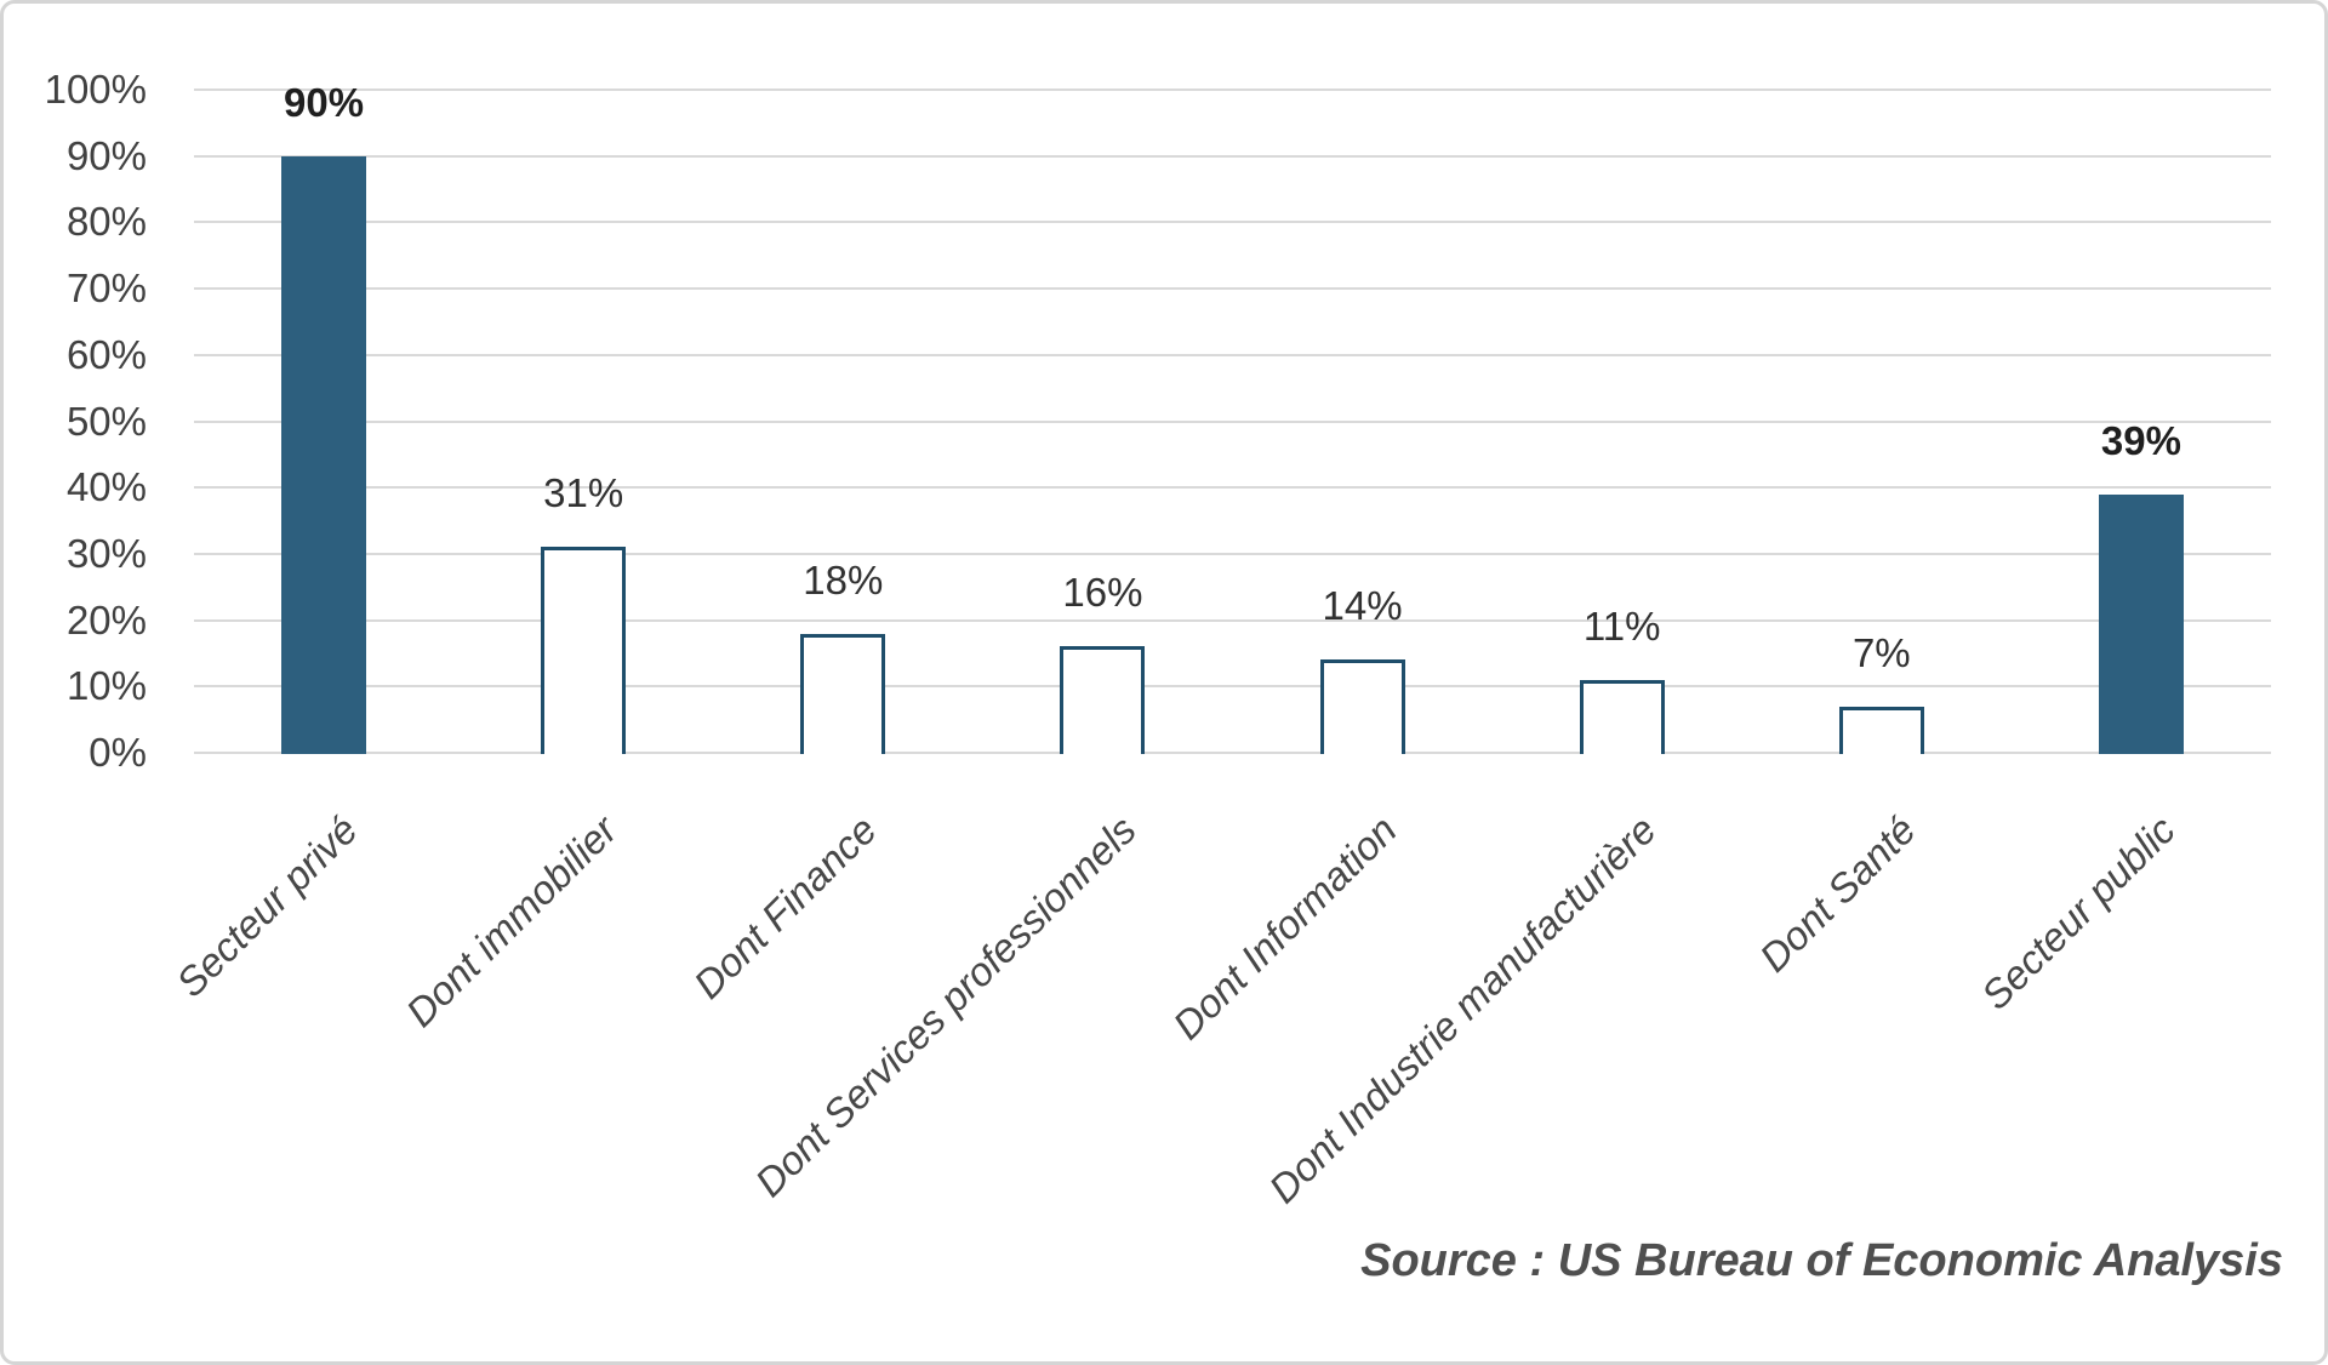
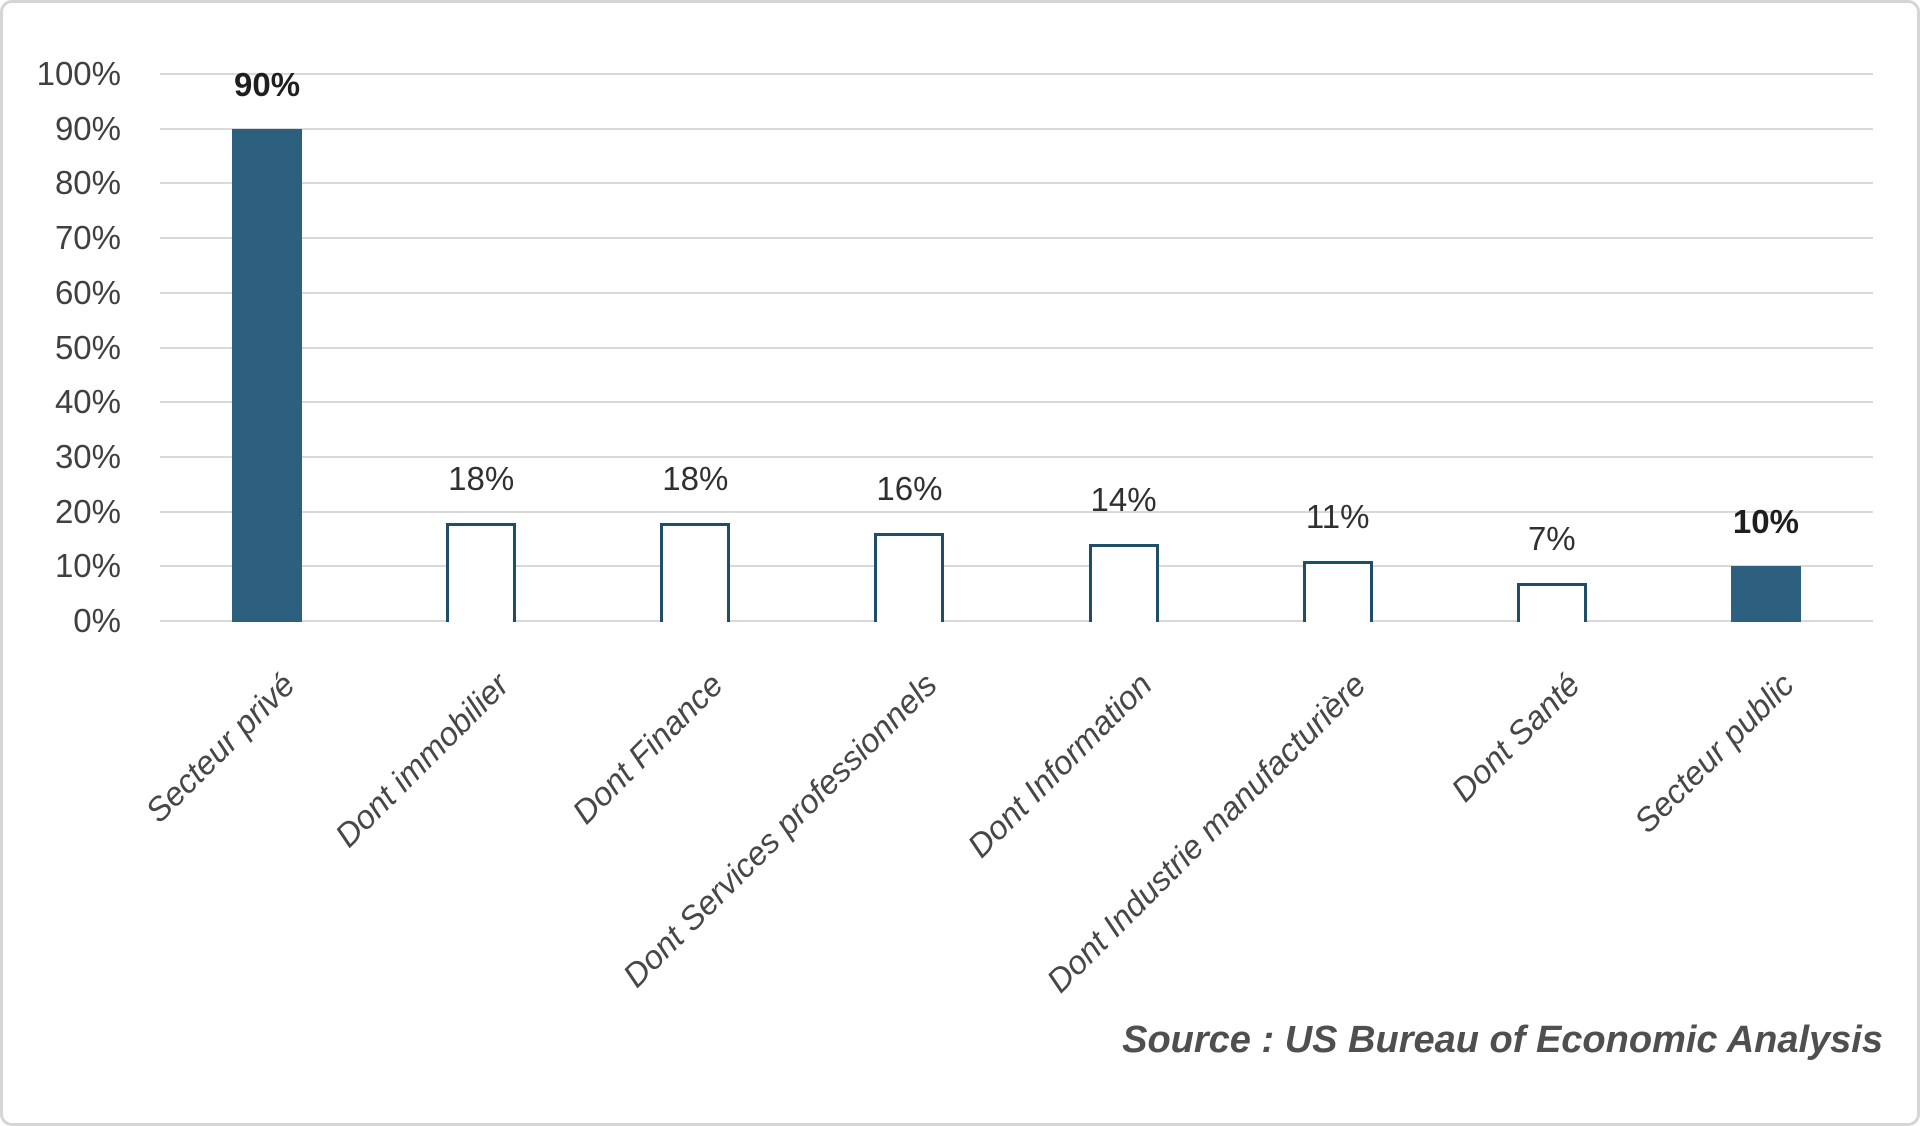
Dont immobilier: 31% -> 18%
Secteur public: 39% -> 10%
